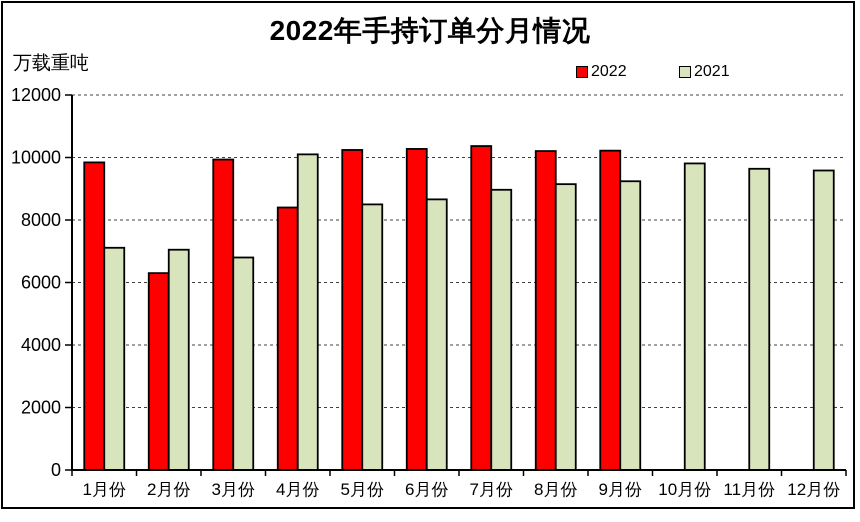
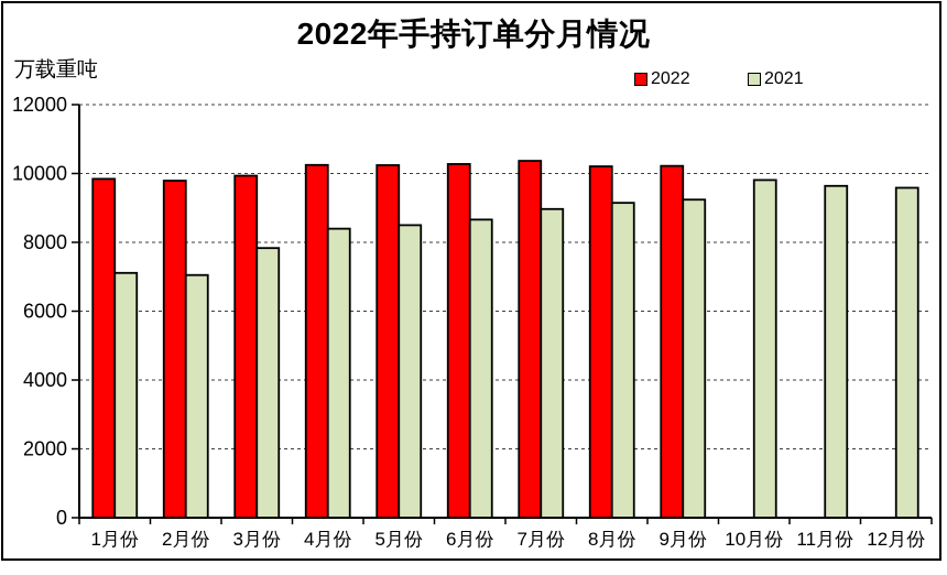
2022/2月份: 6300 -> 9800
2021/3月份: 6800 -> 7800
2022/4月份: 8400 -> 10200
2021/4月份: 10100 -> 8400
